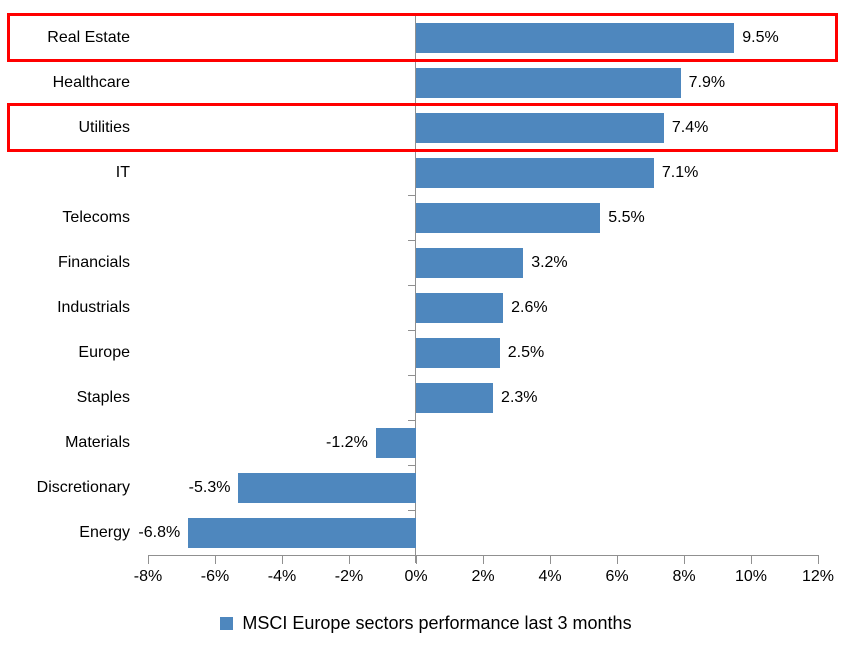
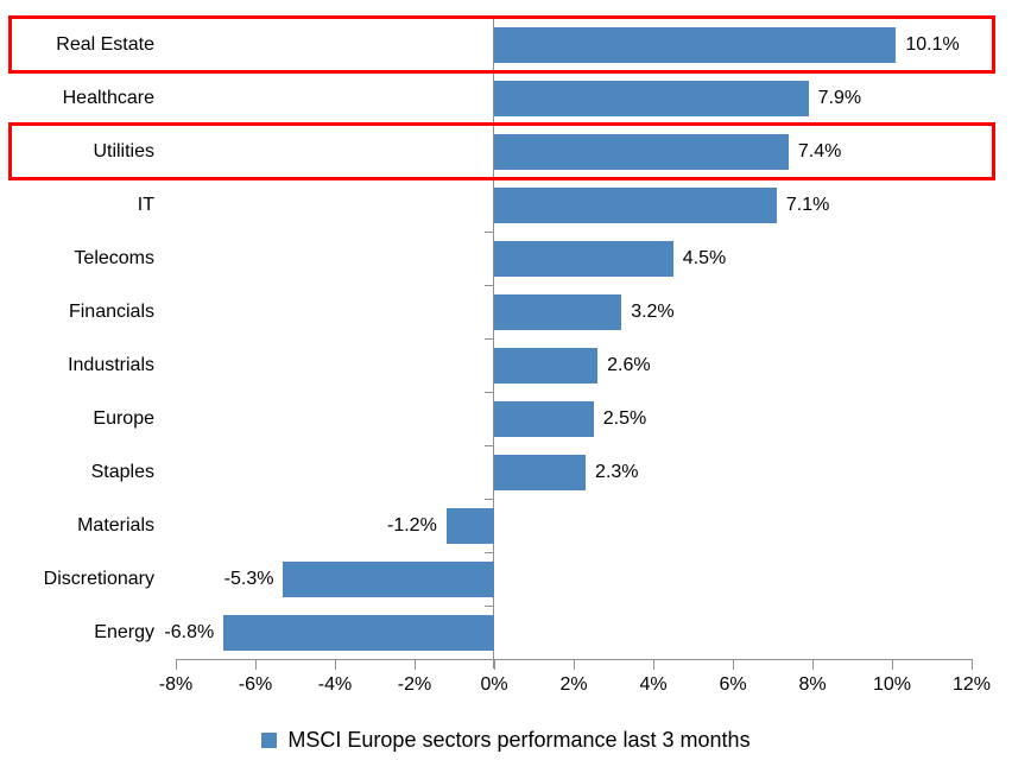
Real Estate: 9.5% -> 10.1%
Telecoms: 5.5% -> 4.5%
